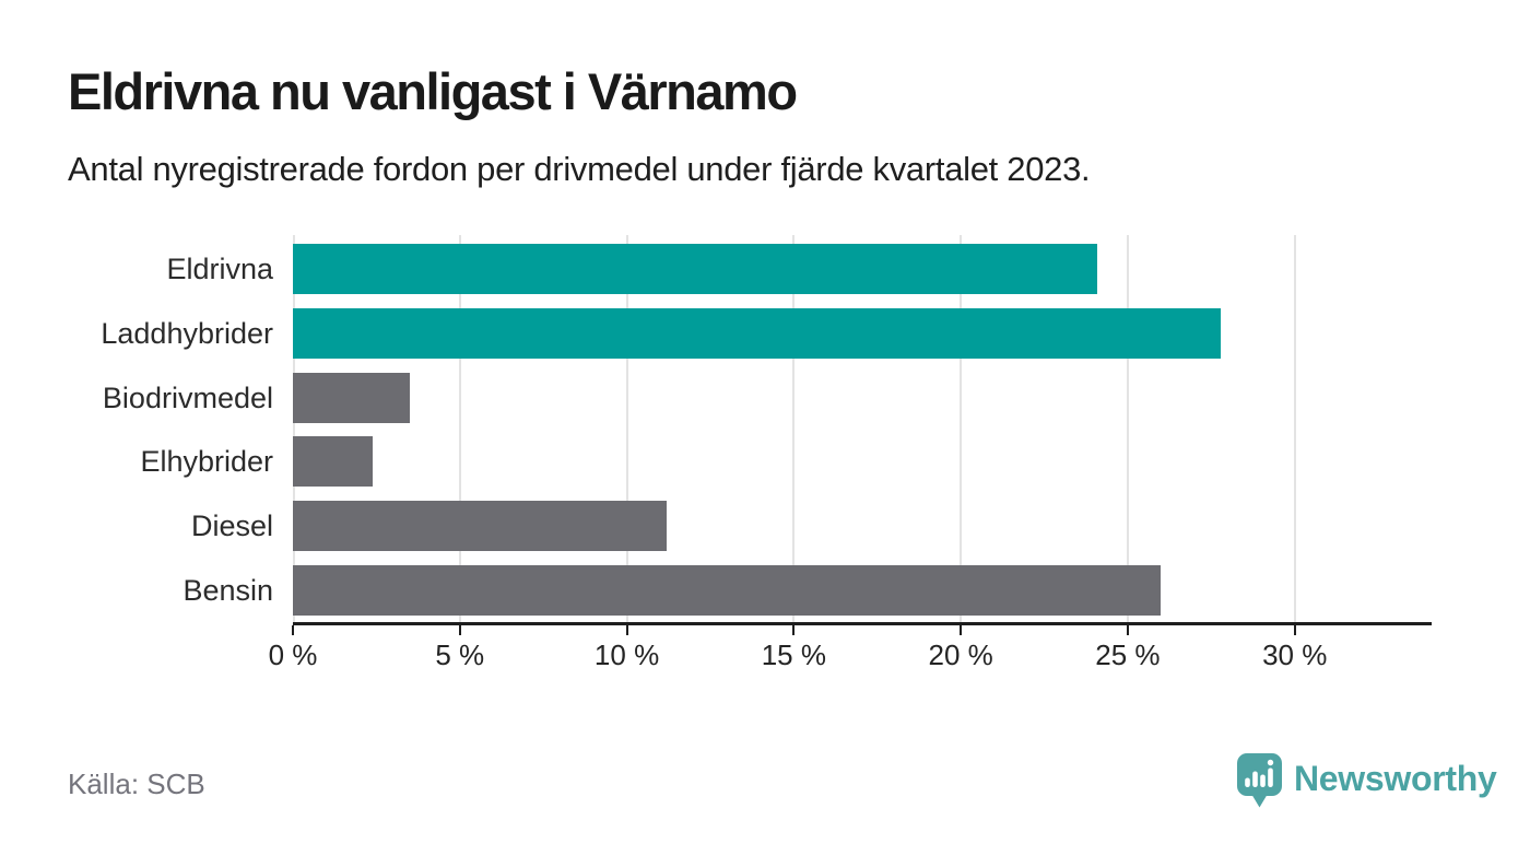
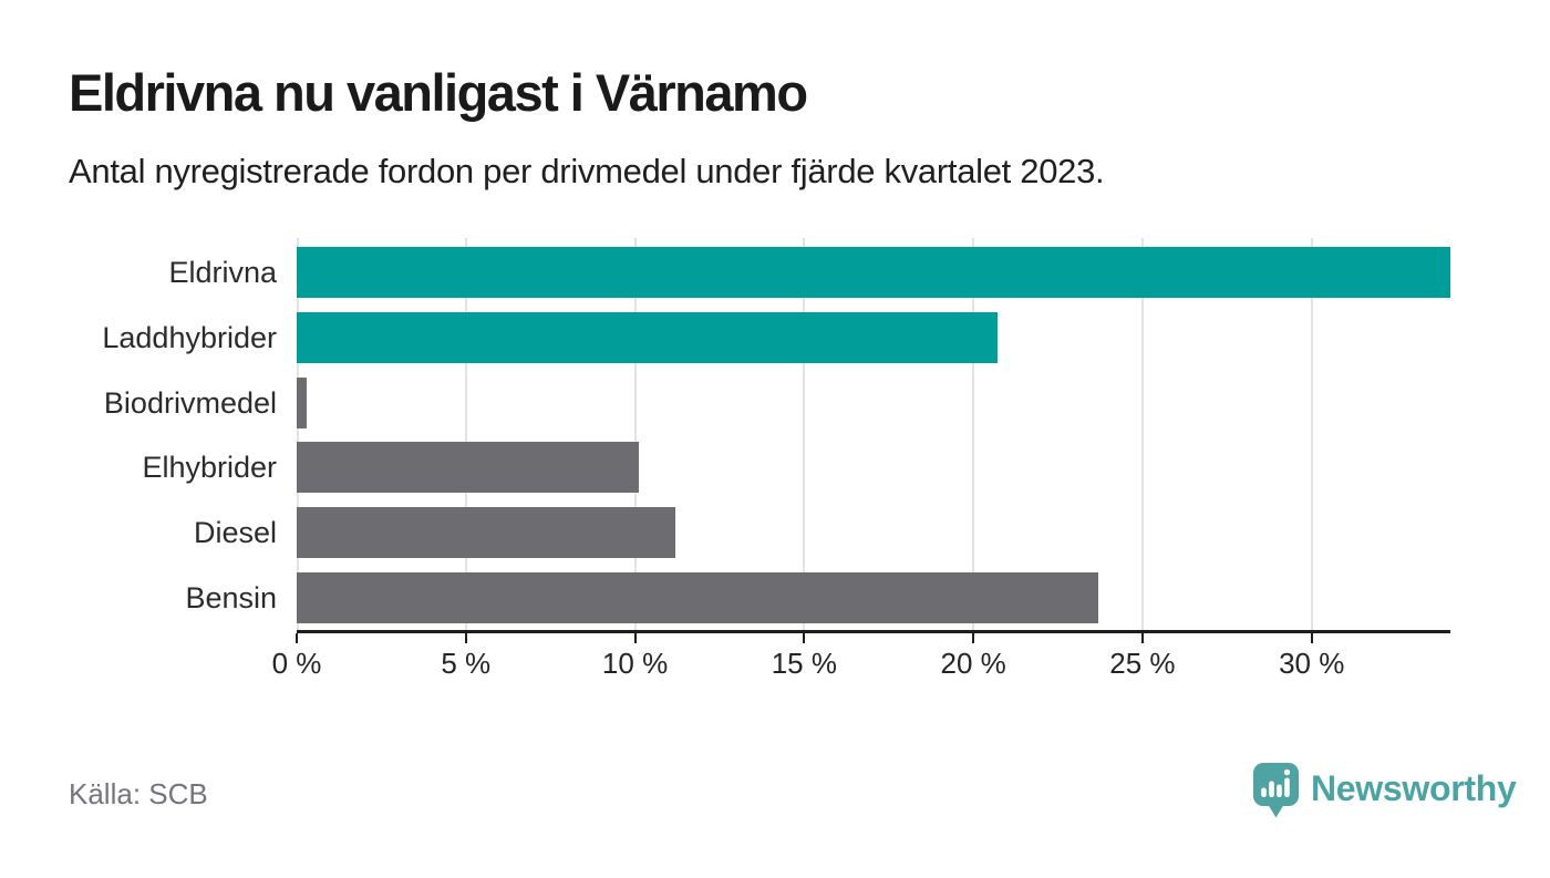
Eldrivna: 24.1% -> 34.1%
Laddhybrider: 27.8% -> 20.7%
Biodrivmedel: 3.5% -> 0.3%
Elhybrider: 2.4% -> 10.1%
Bensin: 26.0% -> 23.7%
